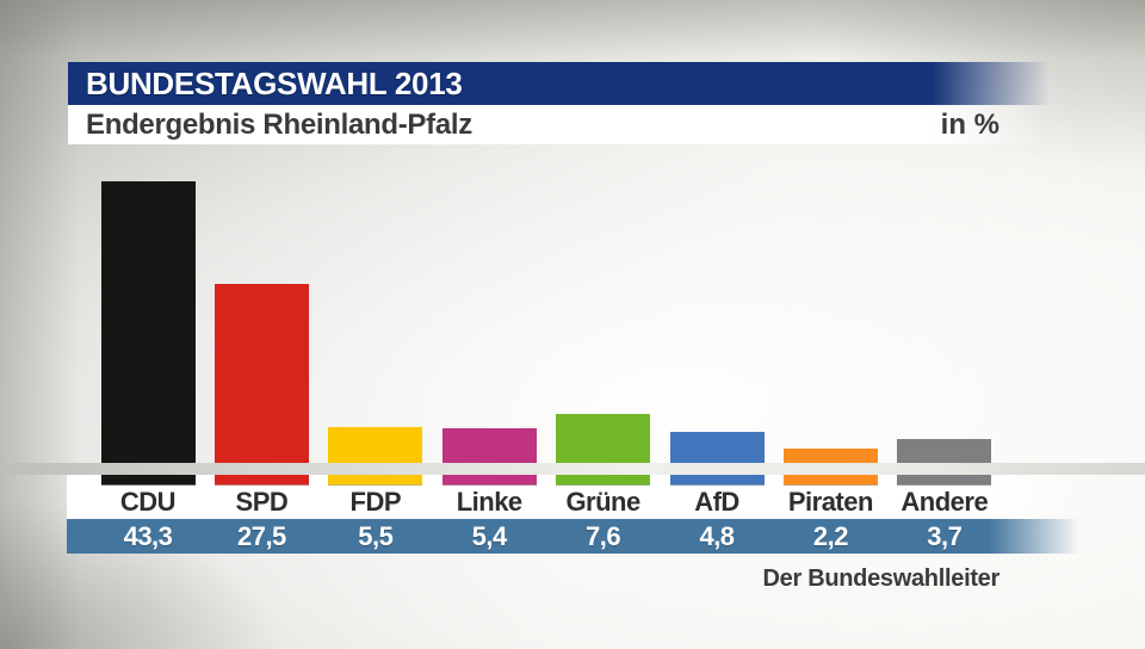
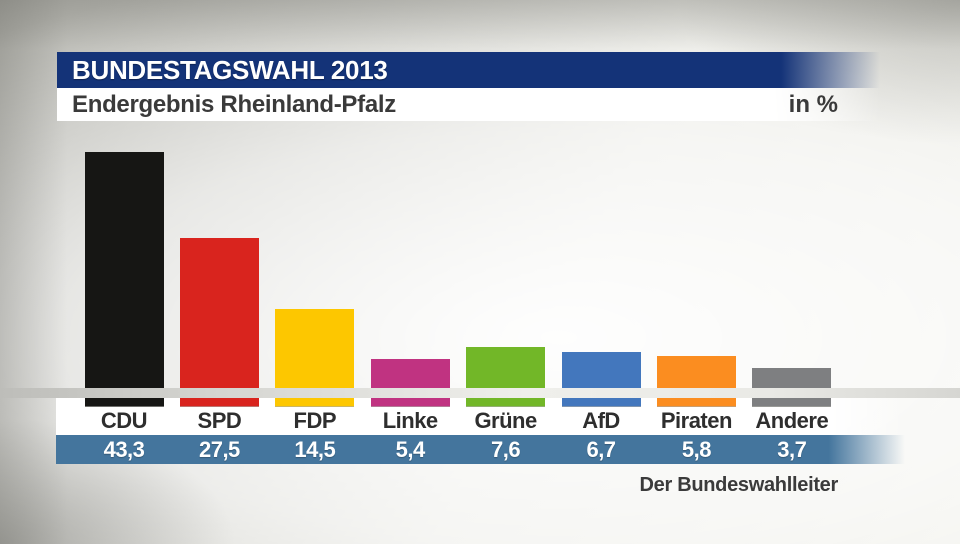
FDP: 5,5 -> 14,5
AfD: 4,8 -> 6,7
Piraten: 2,2 -> 5,8
